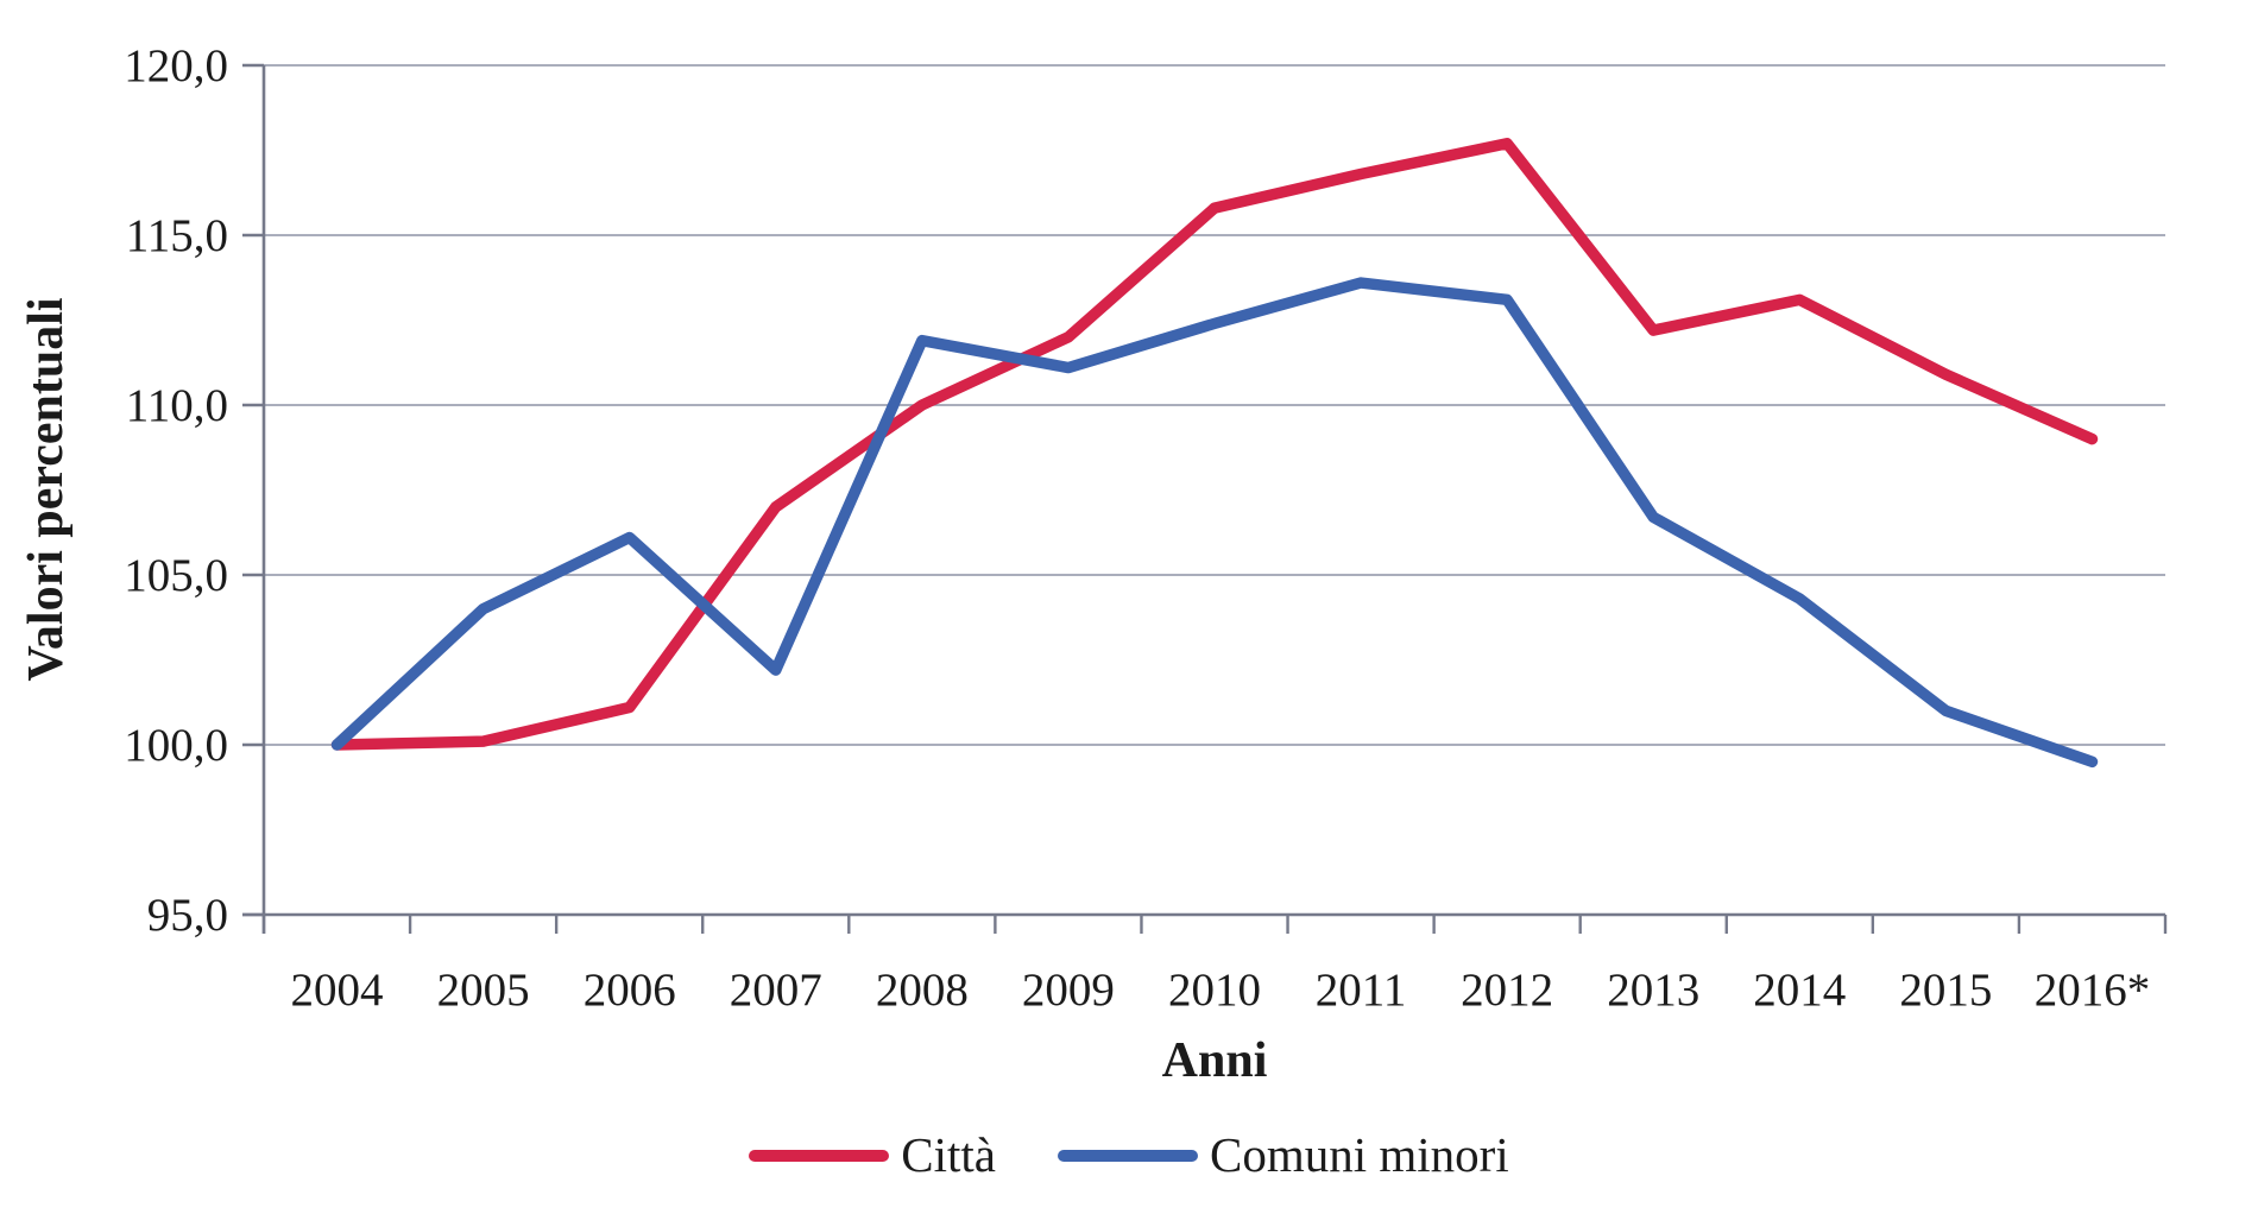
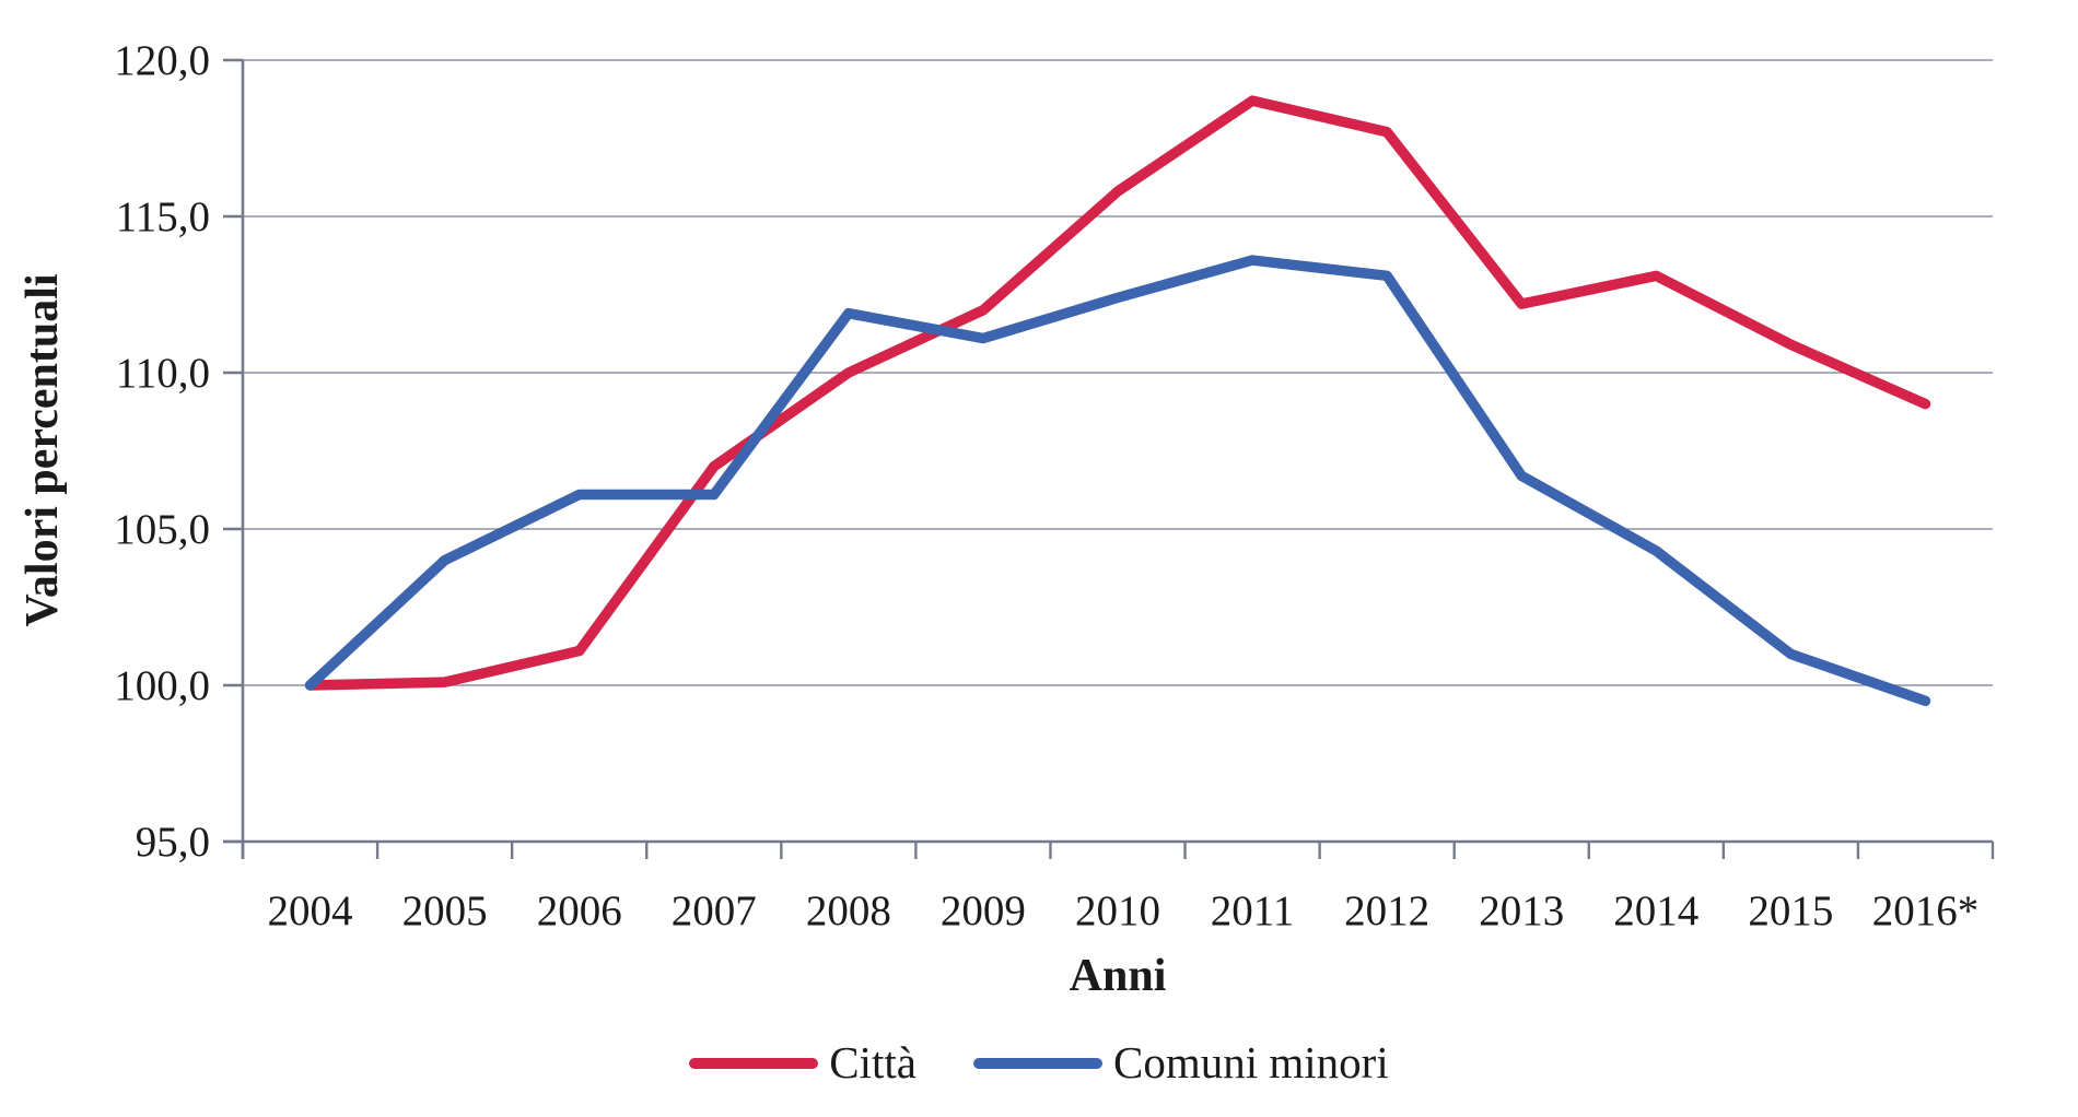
Comuni minori/2007: 102,2 -> 106,1
Città/2011: 116,8 -> 118,7
